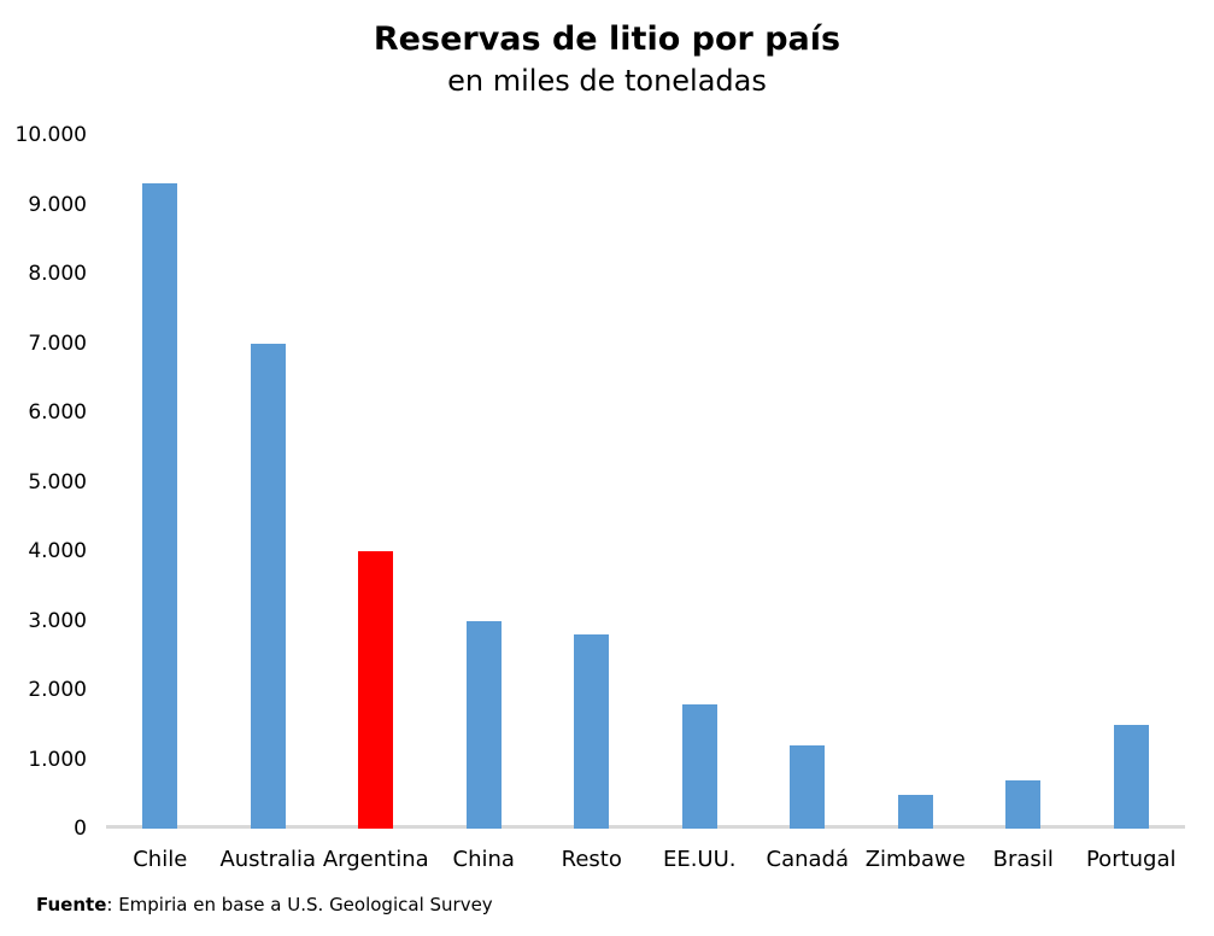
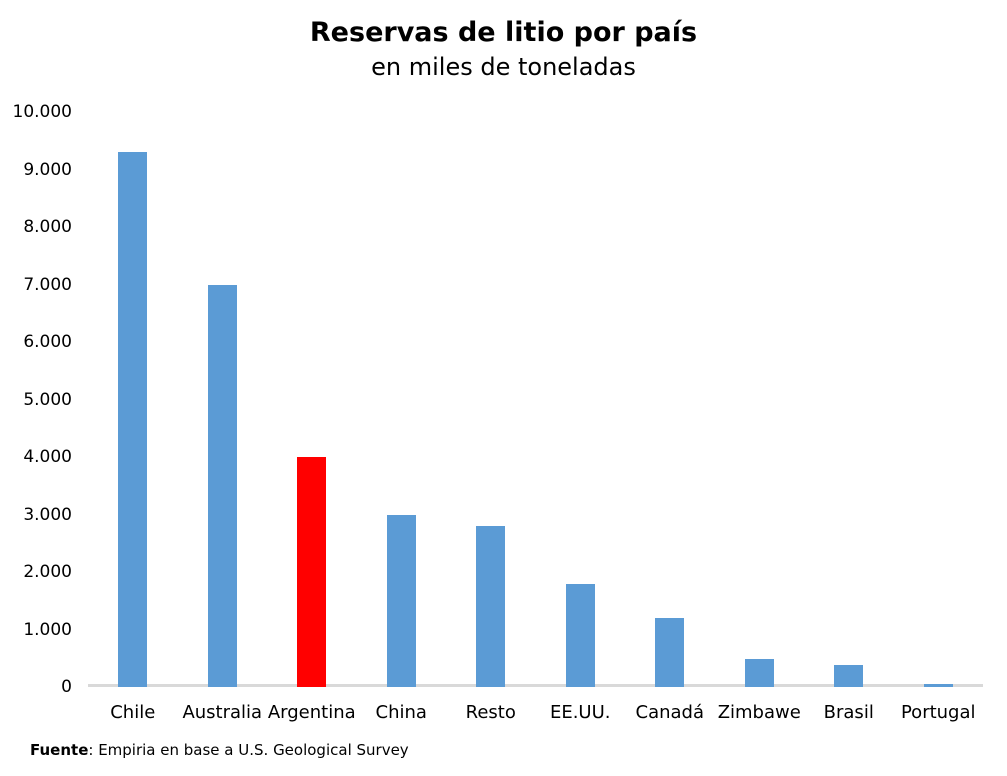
Brasil: 700 -> 400
Portugal: 1500 -> 100
